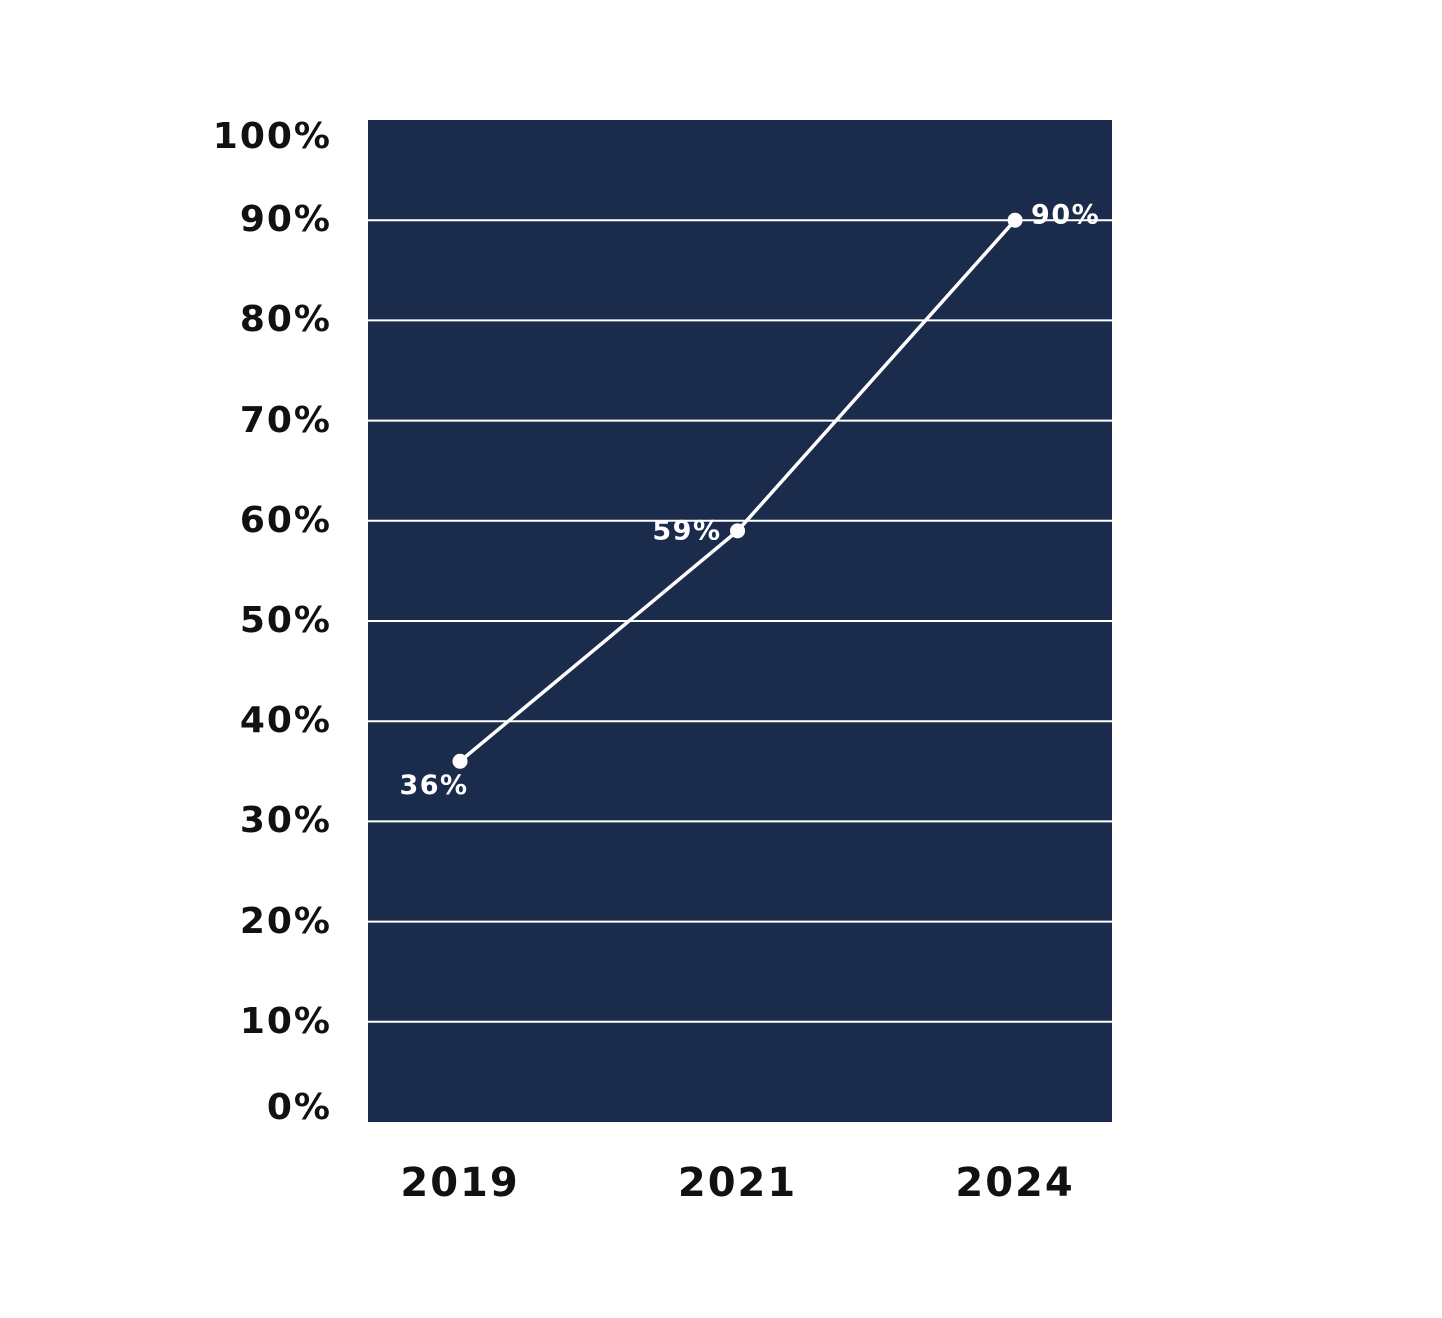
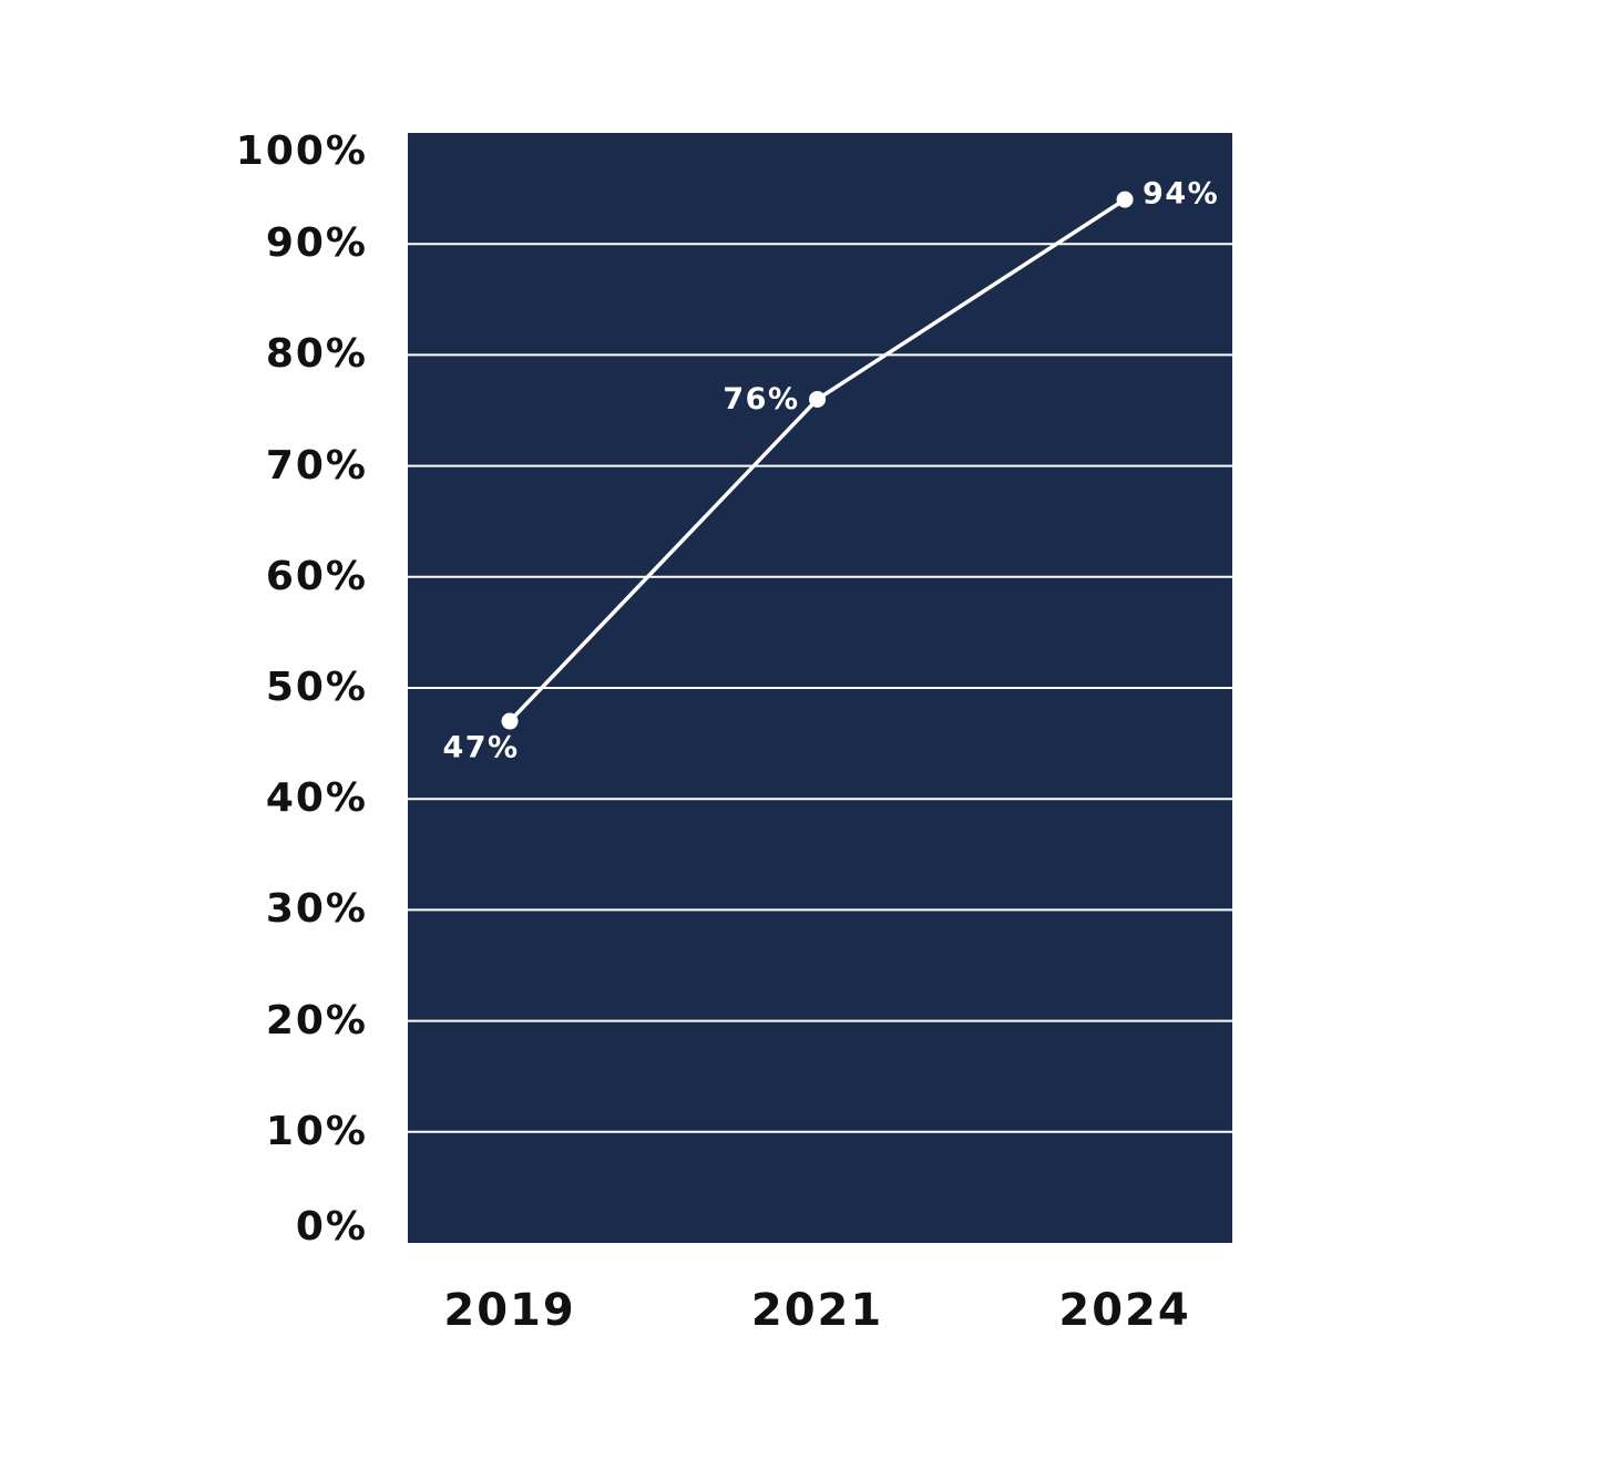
2019: 36% -> 47%
2021: 59% -> 76%
2024: 90% -> 94%
